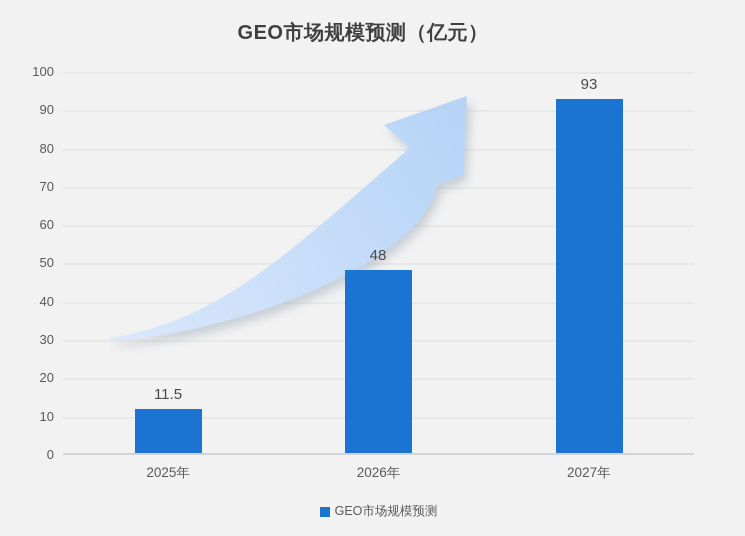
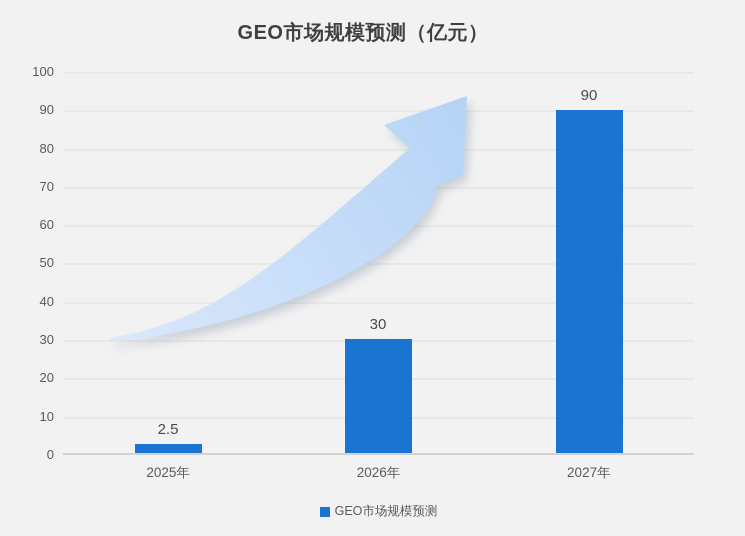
2025年: 11.5 -> 2.5
2026年: 48 -> 30
2027年: 93 -> 90
